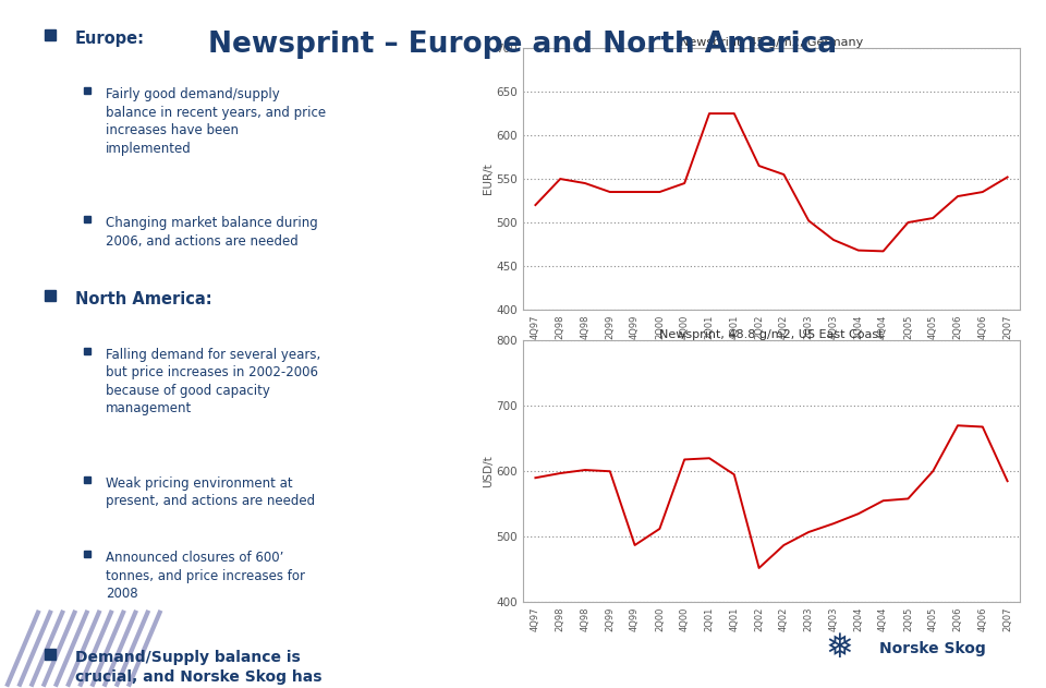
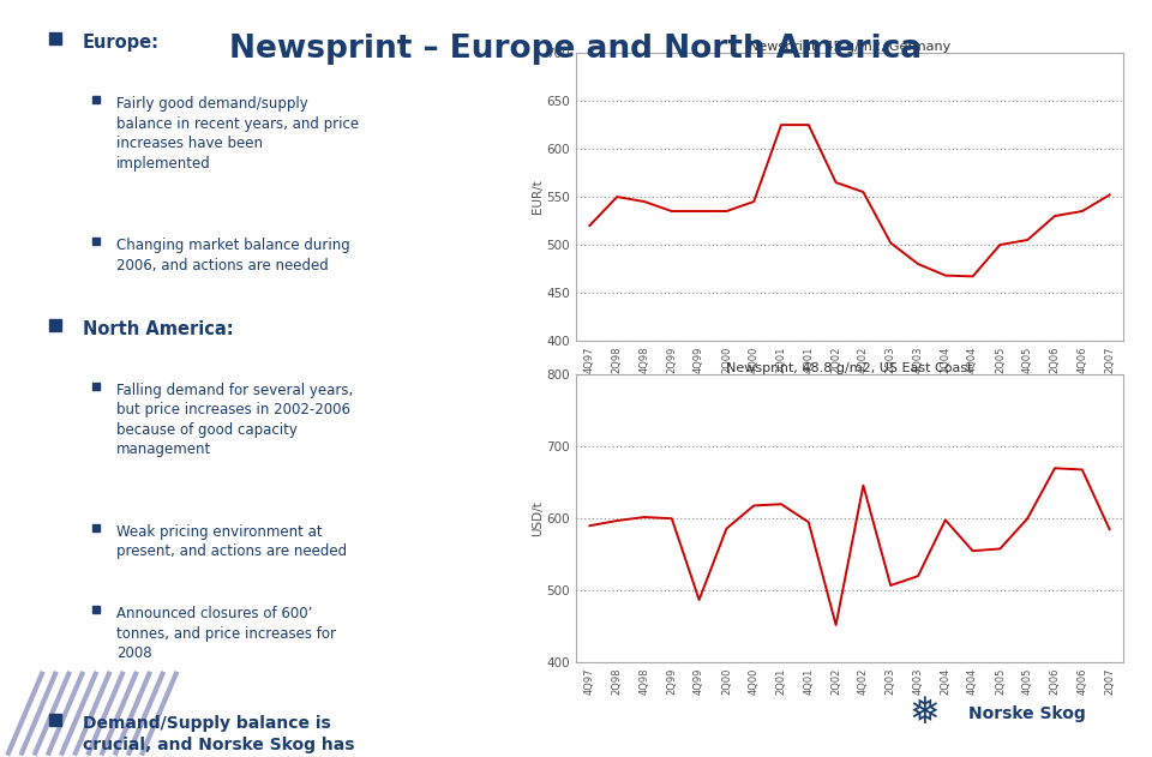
2Q00: 512 -> 586
4Q02: 487 -> 646
2Q04: 535 -> 598
